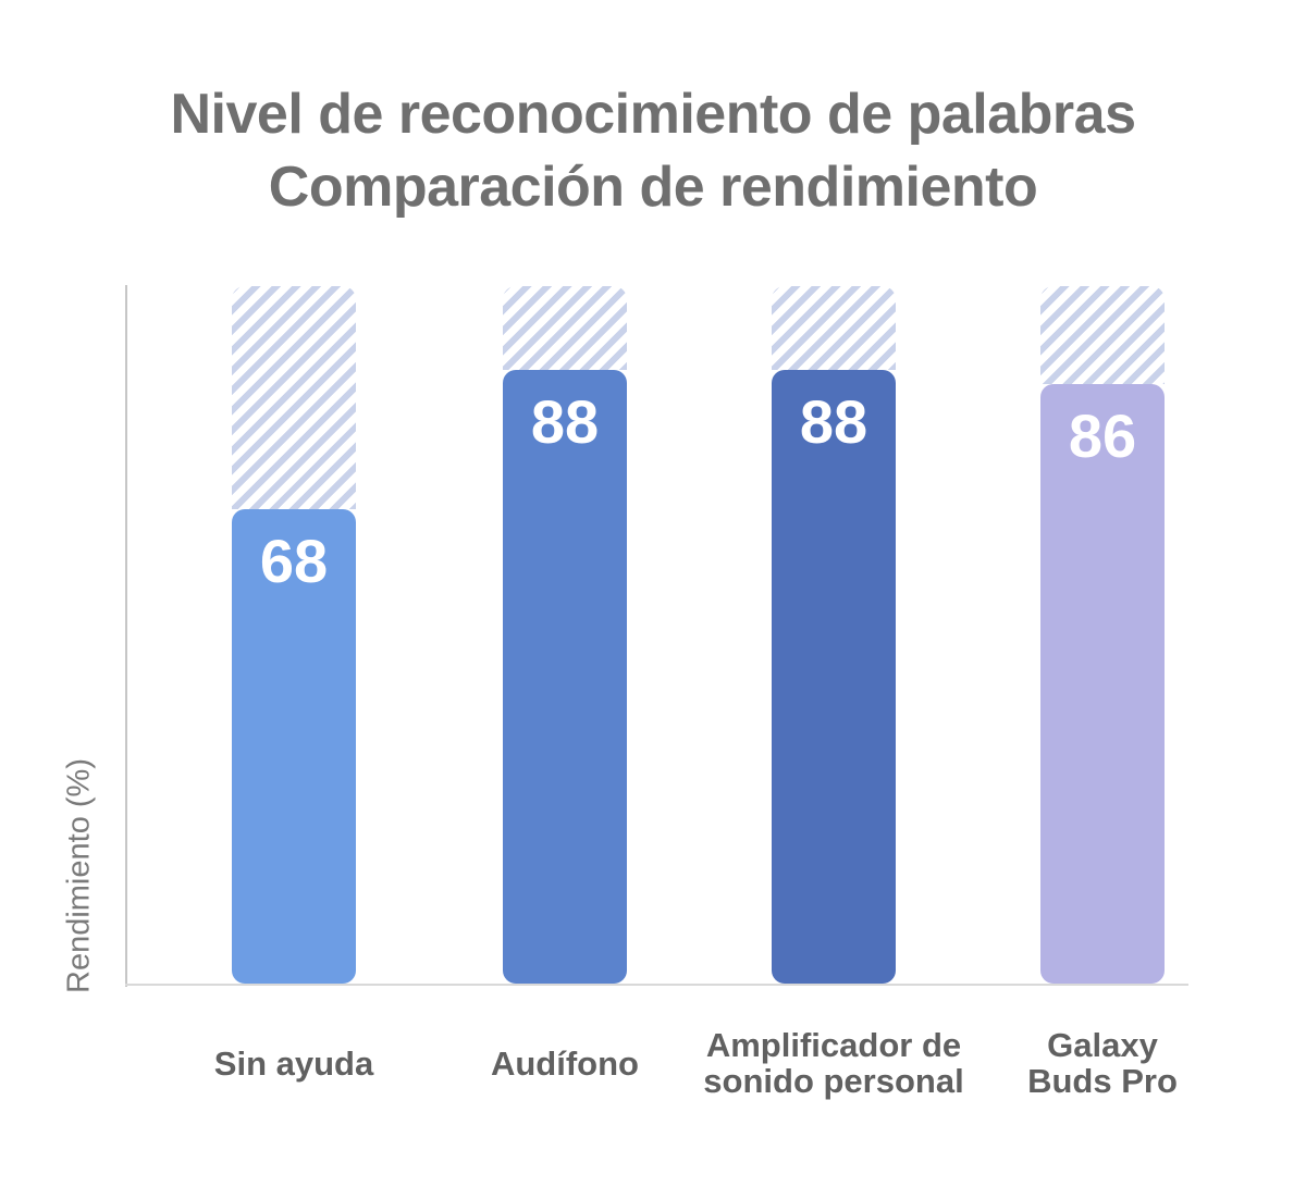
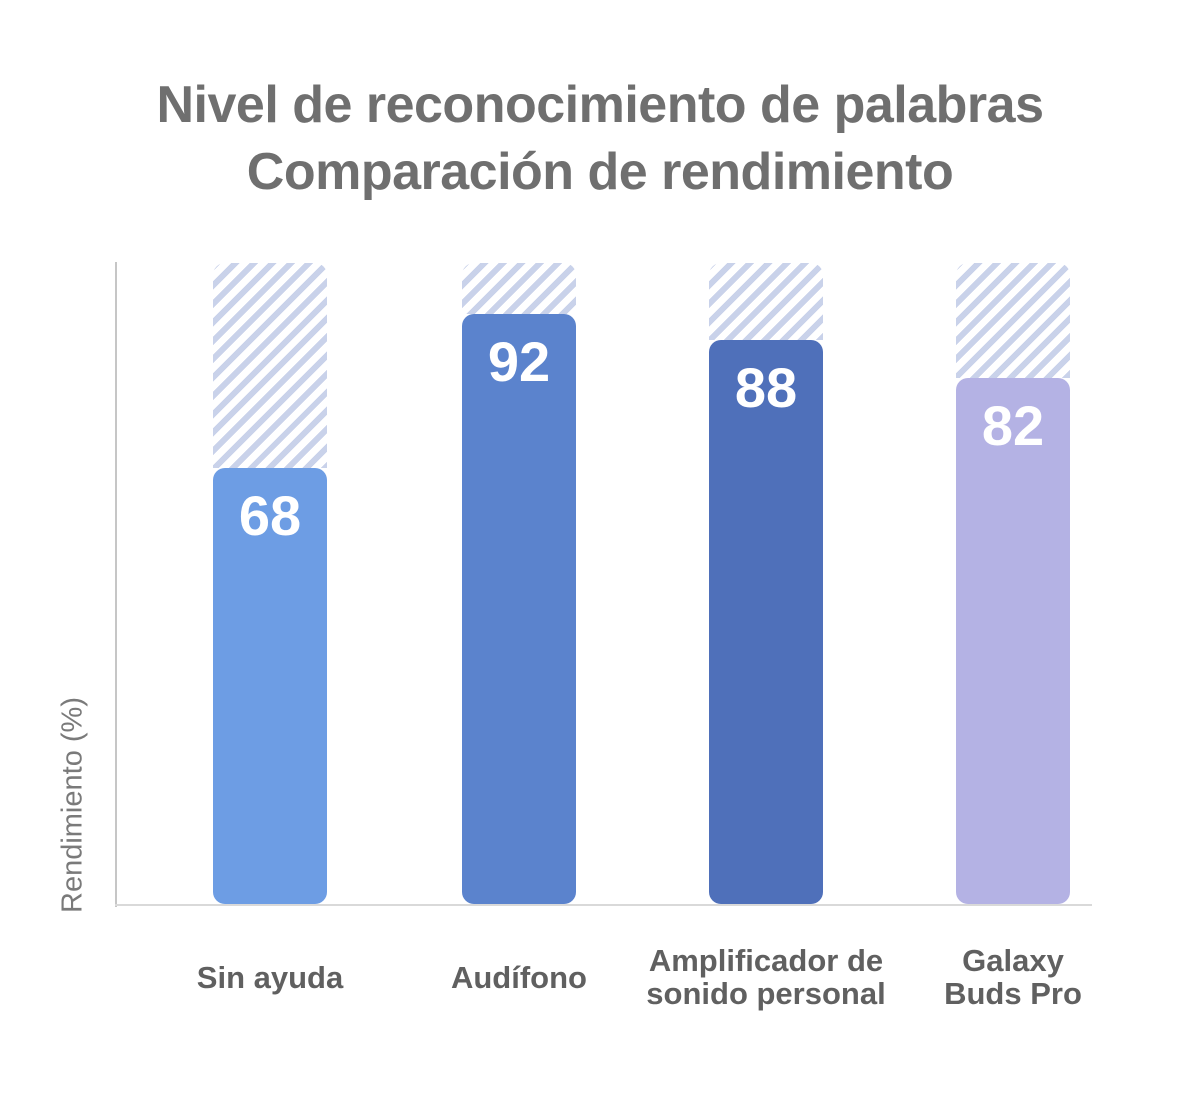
Audífono: 88 -> 92
Galaxy Buds Pro: 86 -> 82
